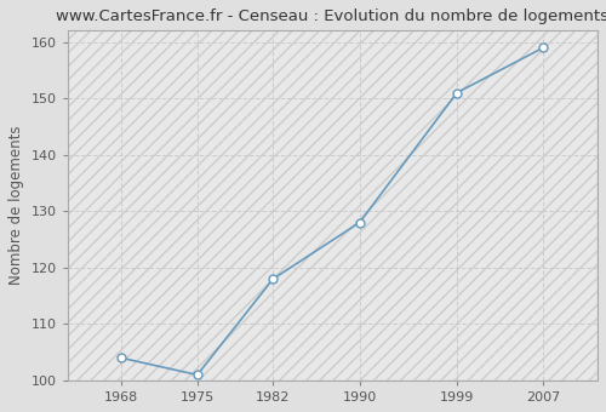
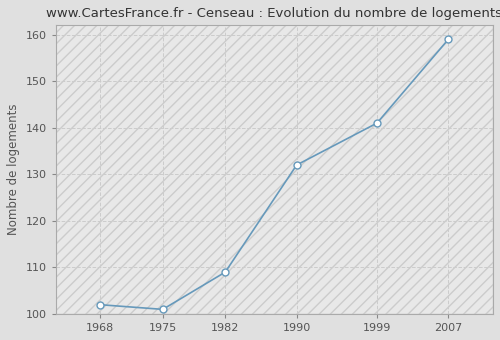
1968: 104 -> 102
1982: 118 -> 109
1990: 128 -> 132
1999: 151 -> 141
